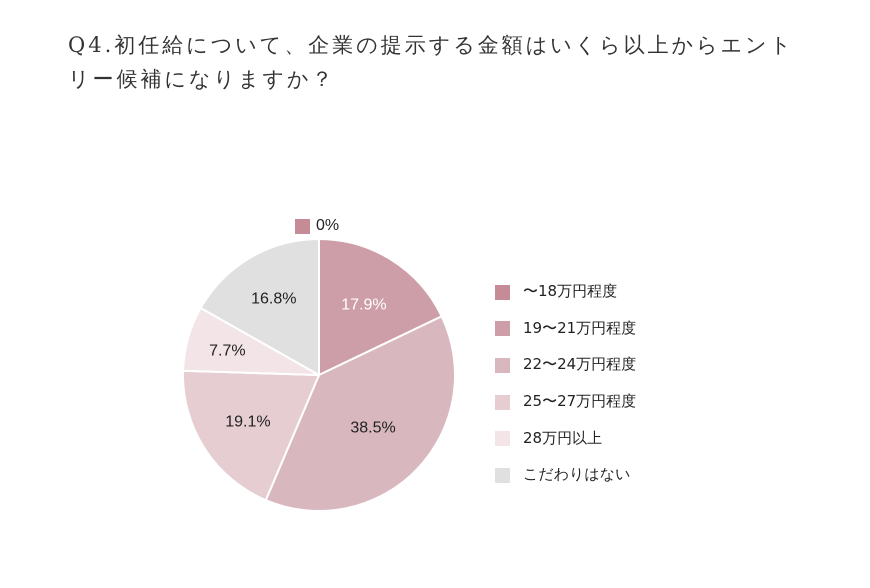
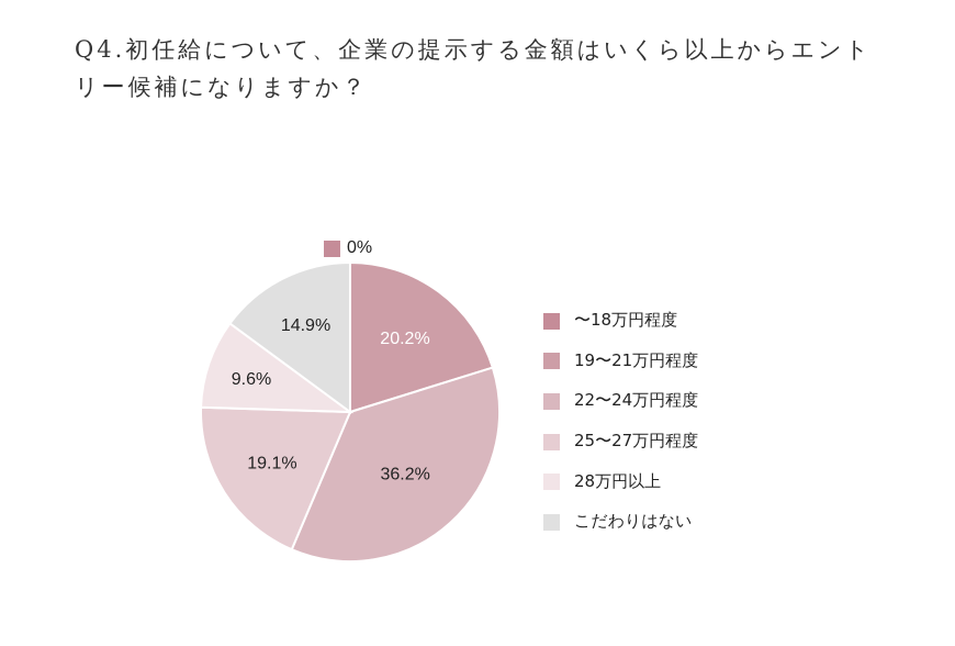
19〜21万円程度: 17.9% -> 20.2%
22〜24万円程度: 38.5% -> 36.2%
28万円以上: 7.7% -> 9.6%
こだわりはない: 16.8% -> 14.9%
